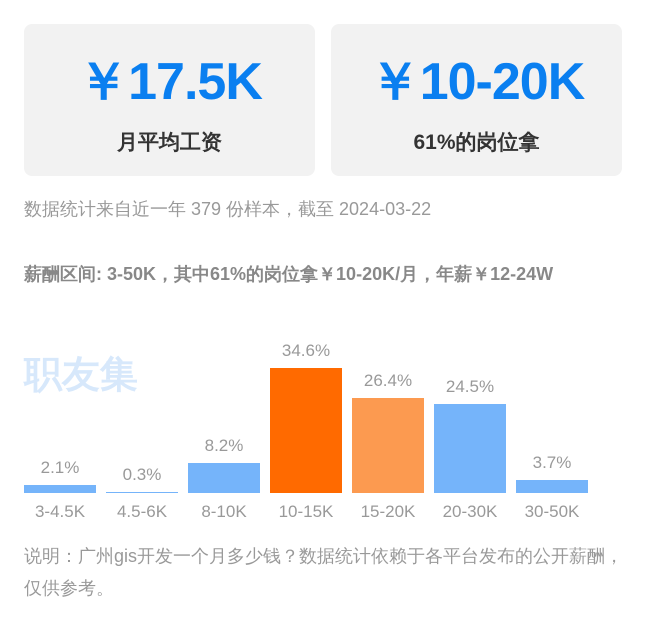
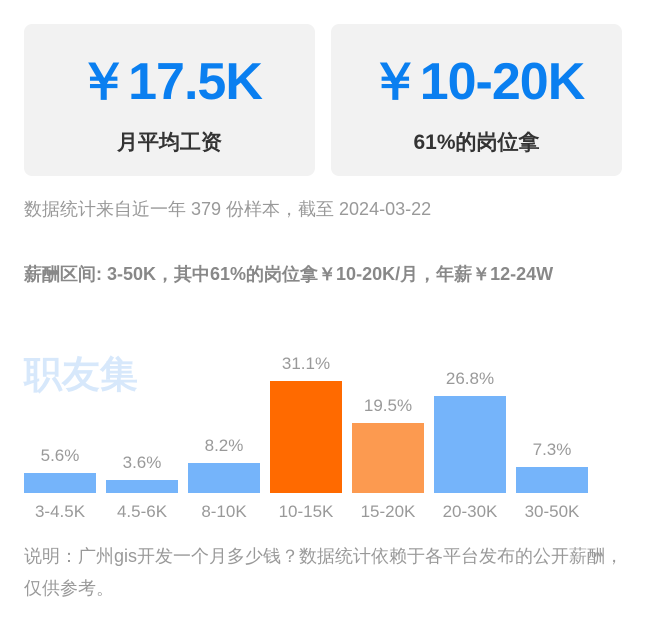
3-4.5K: 2.1% -> 5.6%
4.5-6K: 0.3% -> 3.6%
10-15K: 34.6% -> 31.1%
15-20K: 26.4% -> 19.5%
20-30K: 24.5% -> 26.8%
30-50K: 3.7% -> 7.3%
